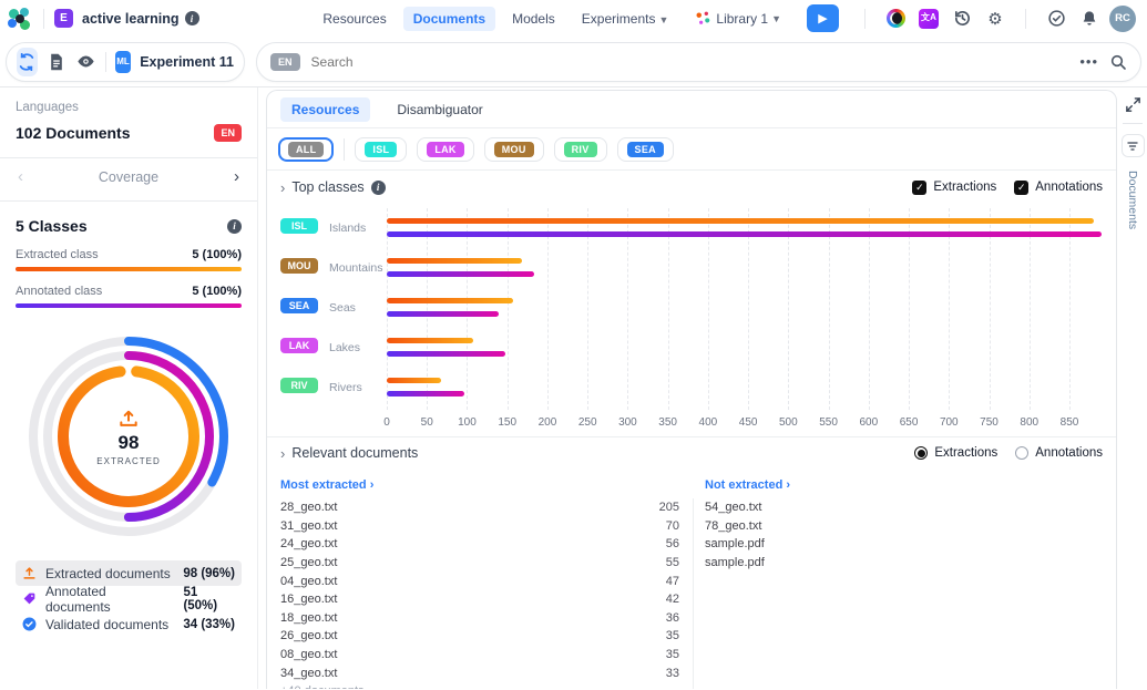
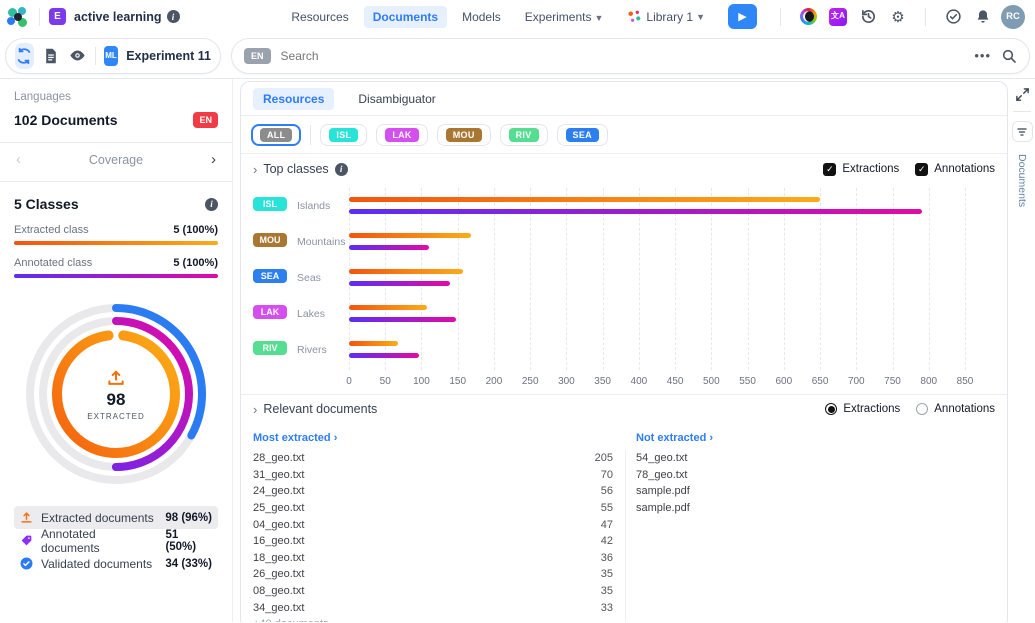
Extractions/Islands: 880 -> 650
Annotations/Islands: 890 -> 790
Annotations/Mountains: 180 -> 110
